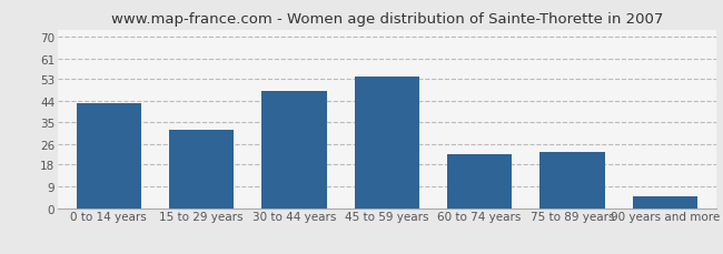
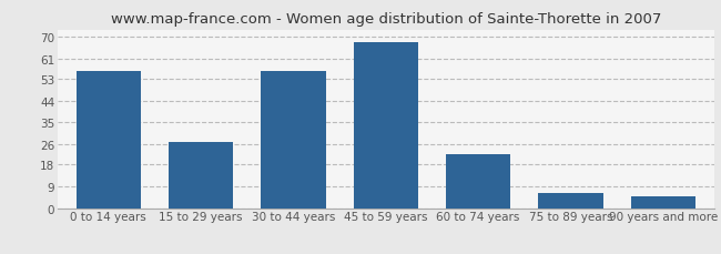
0 to 14 years: 43 -> 56
15 to 29 years: 32 -> 27
30 to 44 years: 48 -> 56
45 to 59 years: 54 -> 68
75 to 89 years: 23 -> 6
